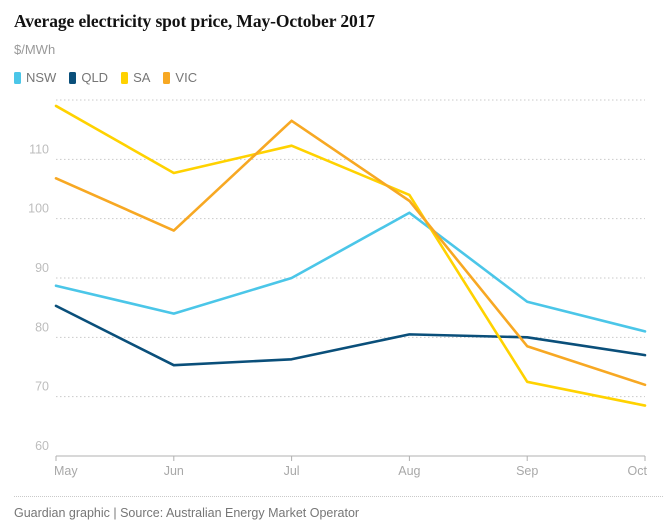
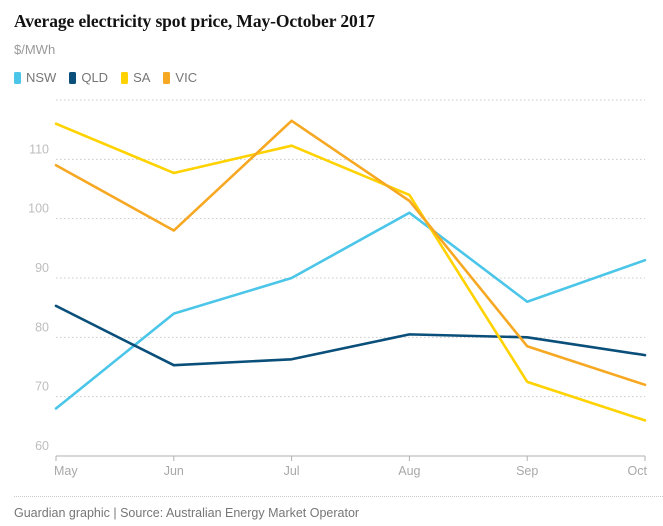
NSW/May: 89 -> 68
SA/May: 119 -> 116
VIC/May: 107 -> 109
NSW/Oct: 81 -> 93
SA/Oct: 68 -> 66
